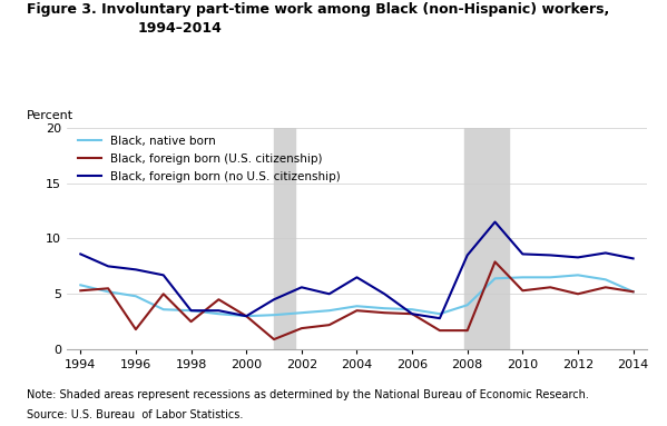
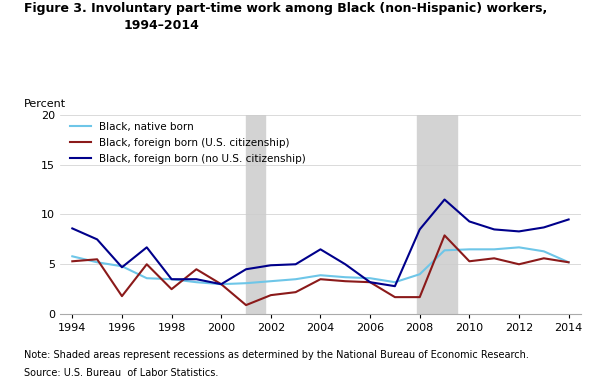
Black, foreign born (no U.S. citizenship)/1996: 7.2 -> 4.7
Black, foreign born (no U.S. citizenship)/2002: 5.6 -> 4.9
Black, foreign born (no U.S. citizenship)/2010: 8.6 -> 9.3
Black, foreign born (no U.S. citizenship)/2014: 8.2 -> 9.5
